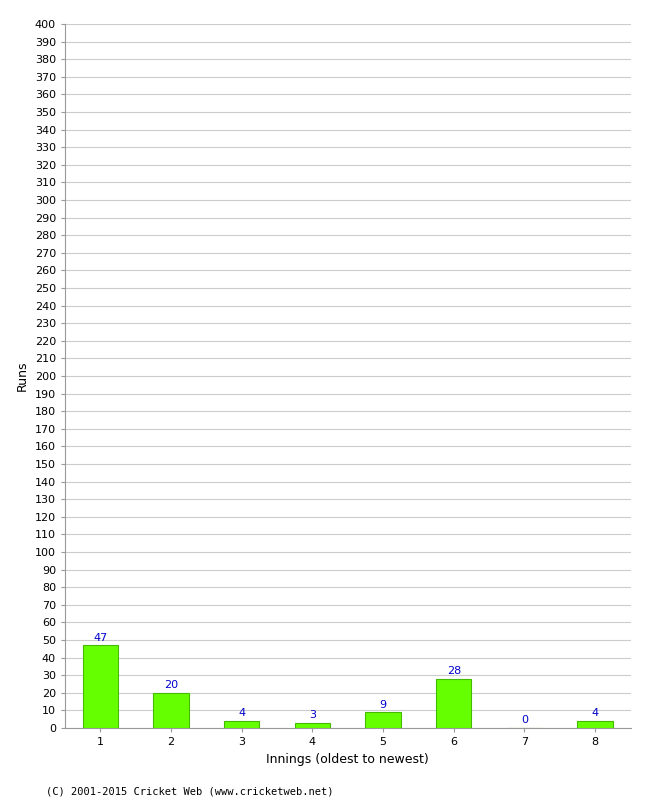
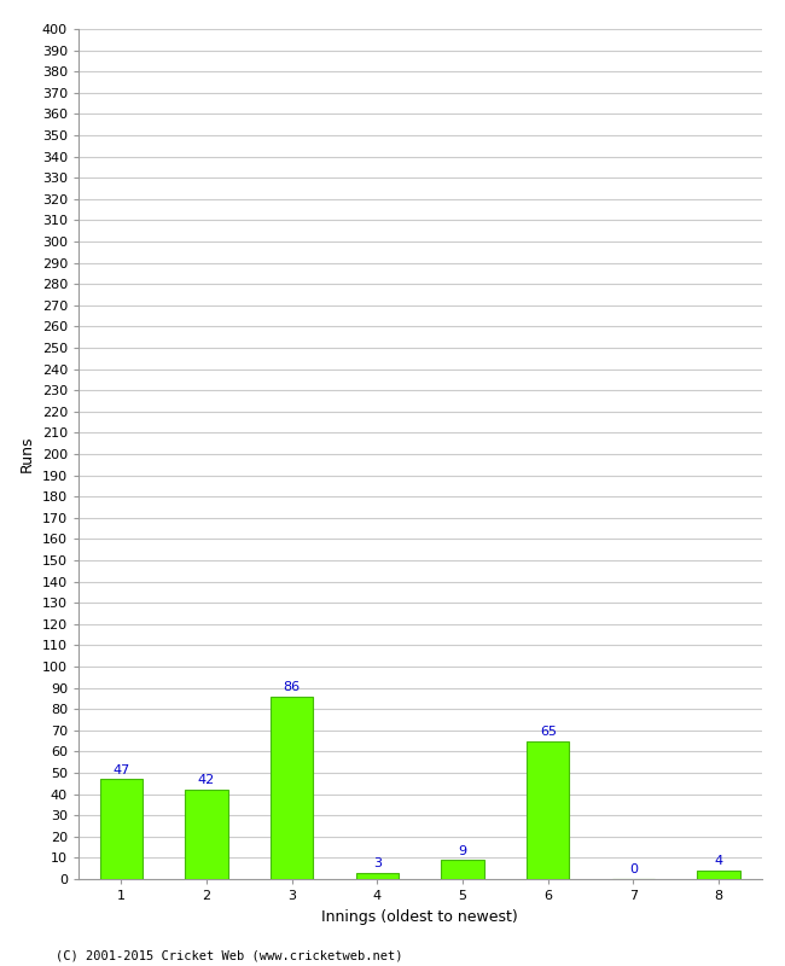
2: 20 -> 42
3: 4 -> 86
6: 28 -> 65
